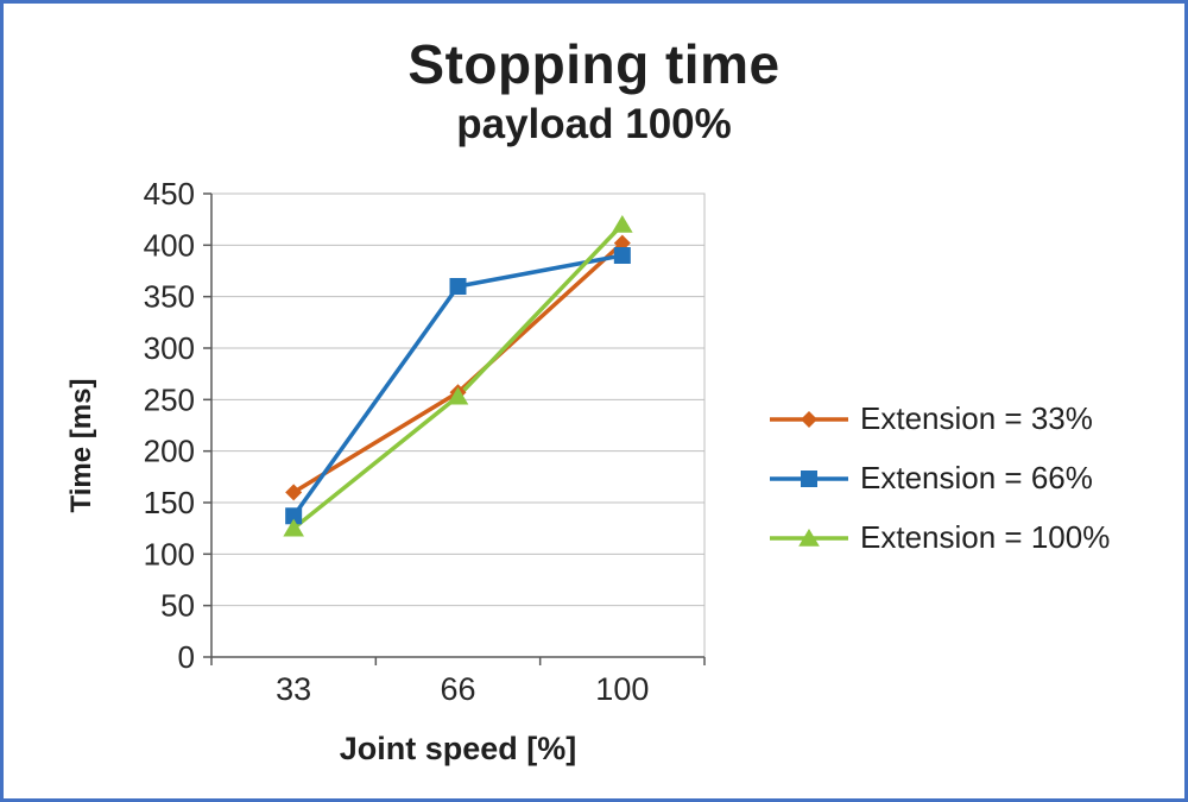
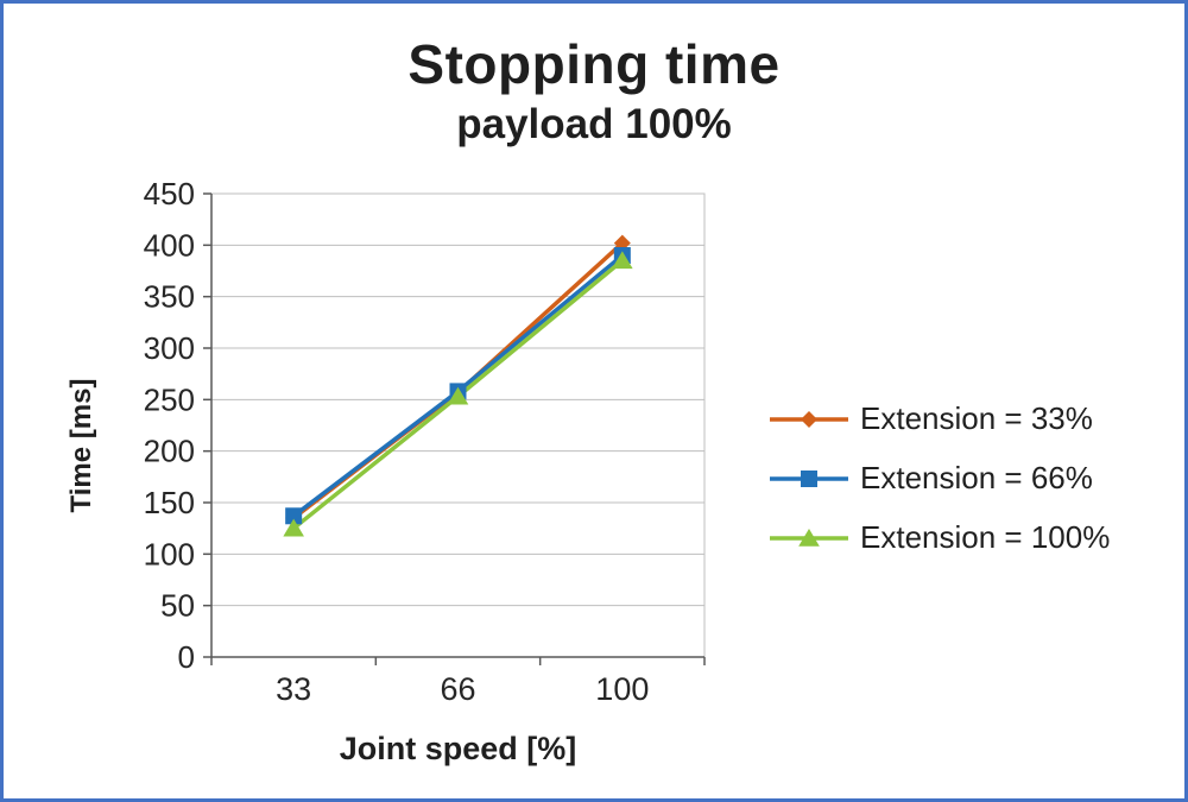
Extension = 33%/33: 160 -> 140
Extension = 66%/66: 360 -> 260
Extension = 100%/100: 420 -> 380
